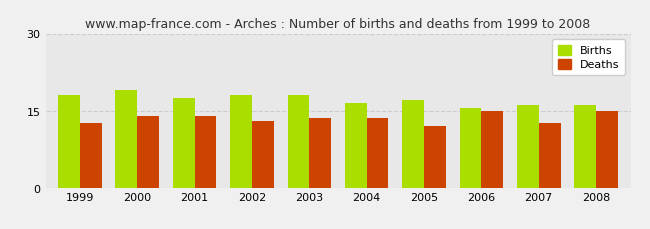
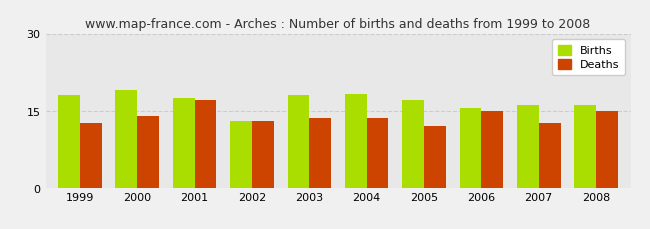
Deaths/2001: 14.0 -> 17.0
Births/2002: 18.0 -> 13.0
Births/2004: 16.5 -> 18.2
